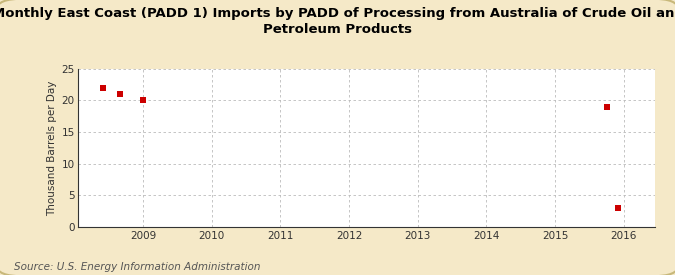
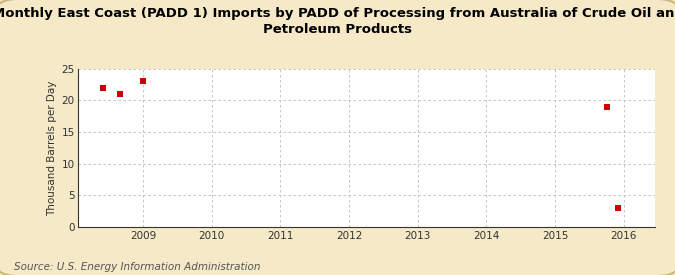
2009: 20 -> 23
